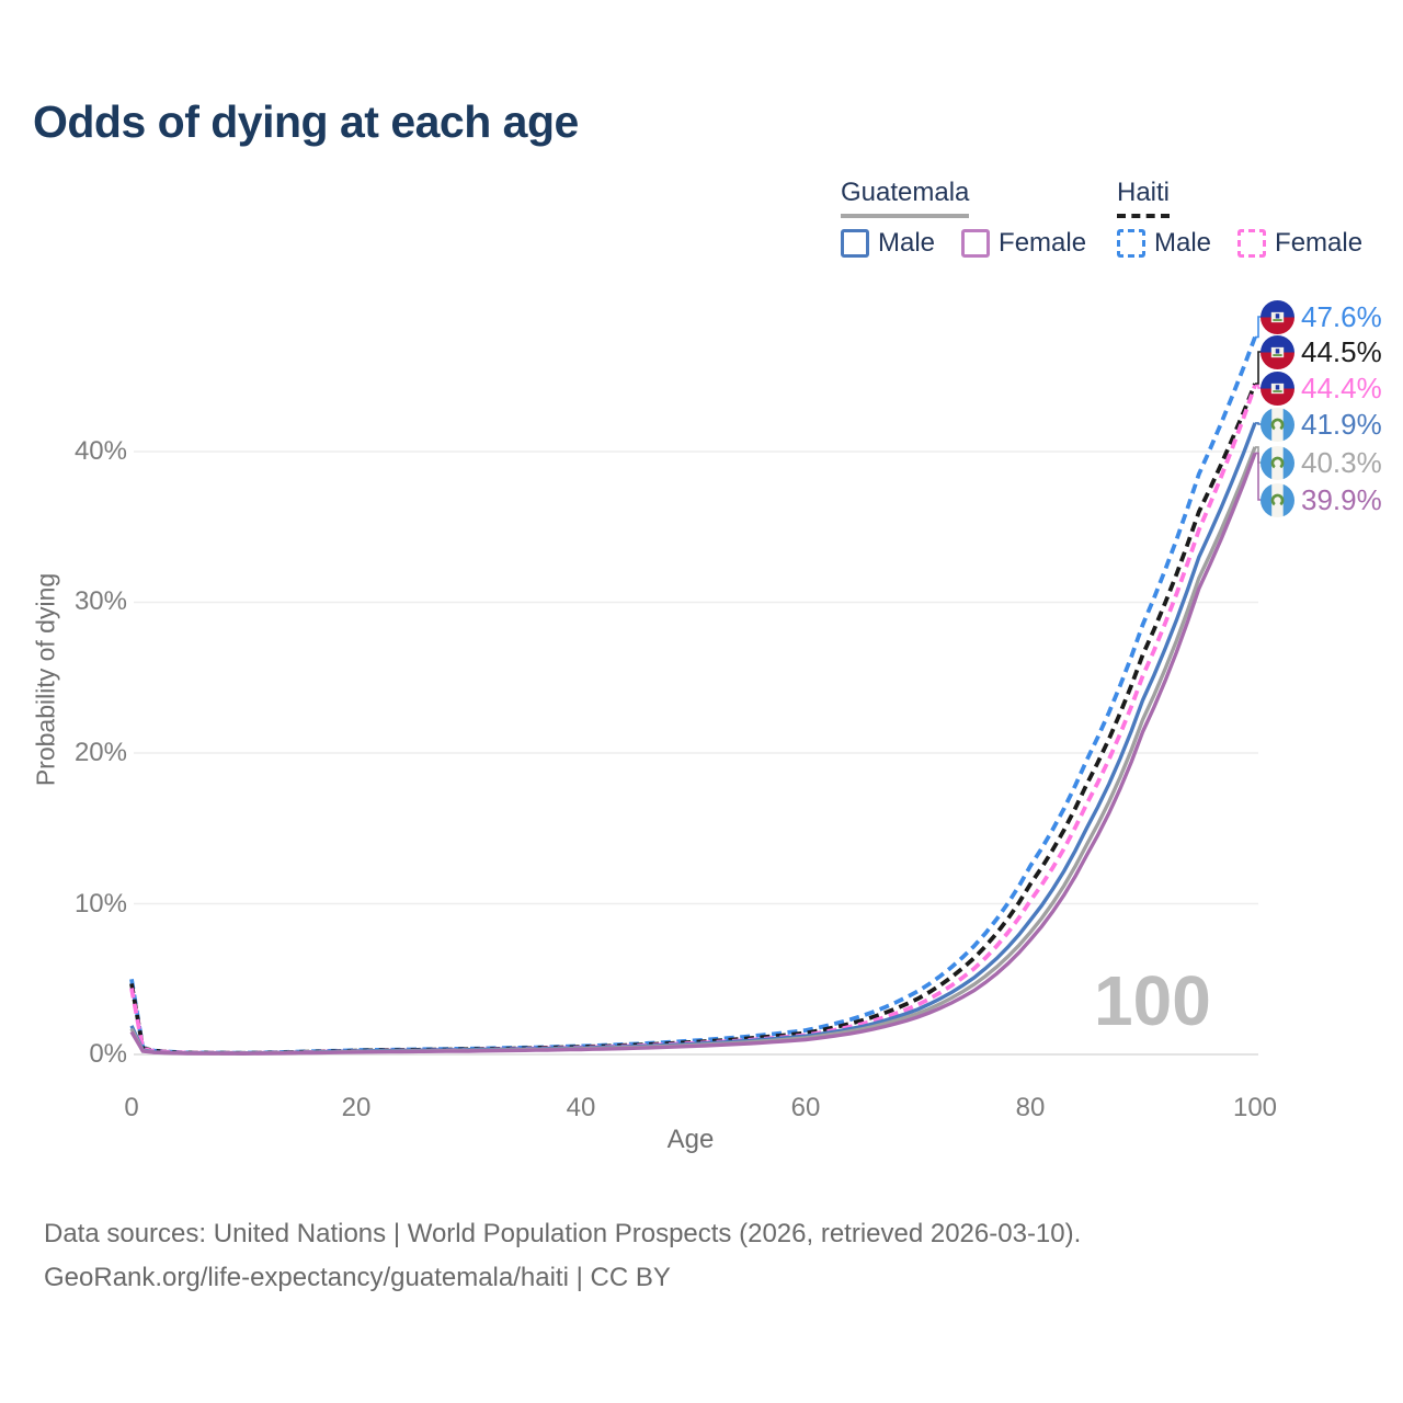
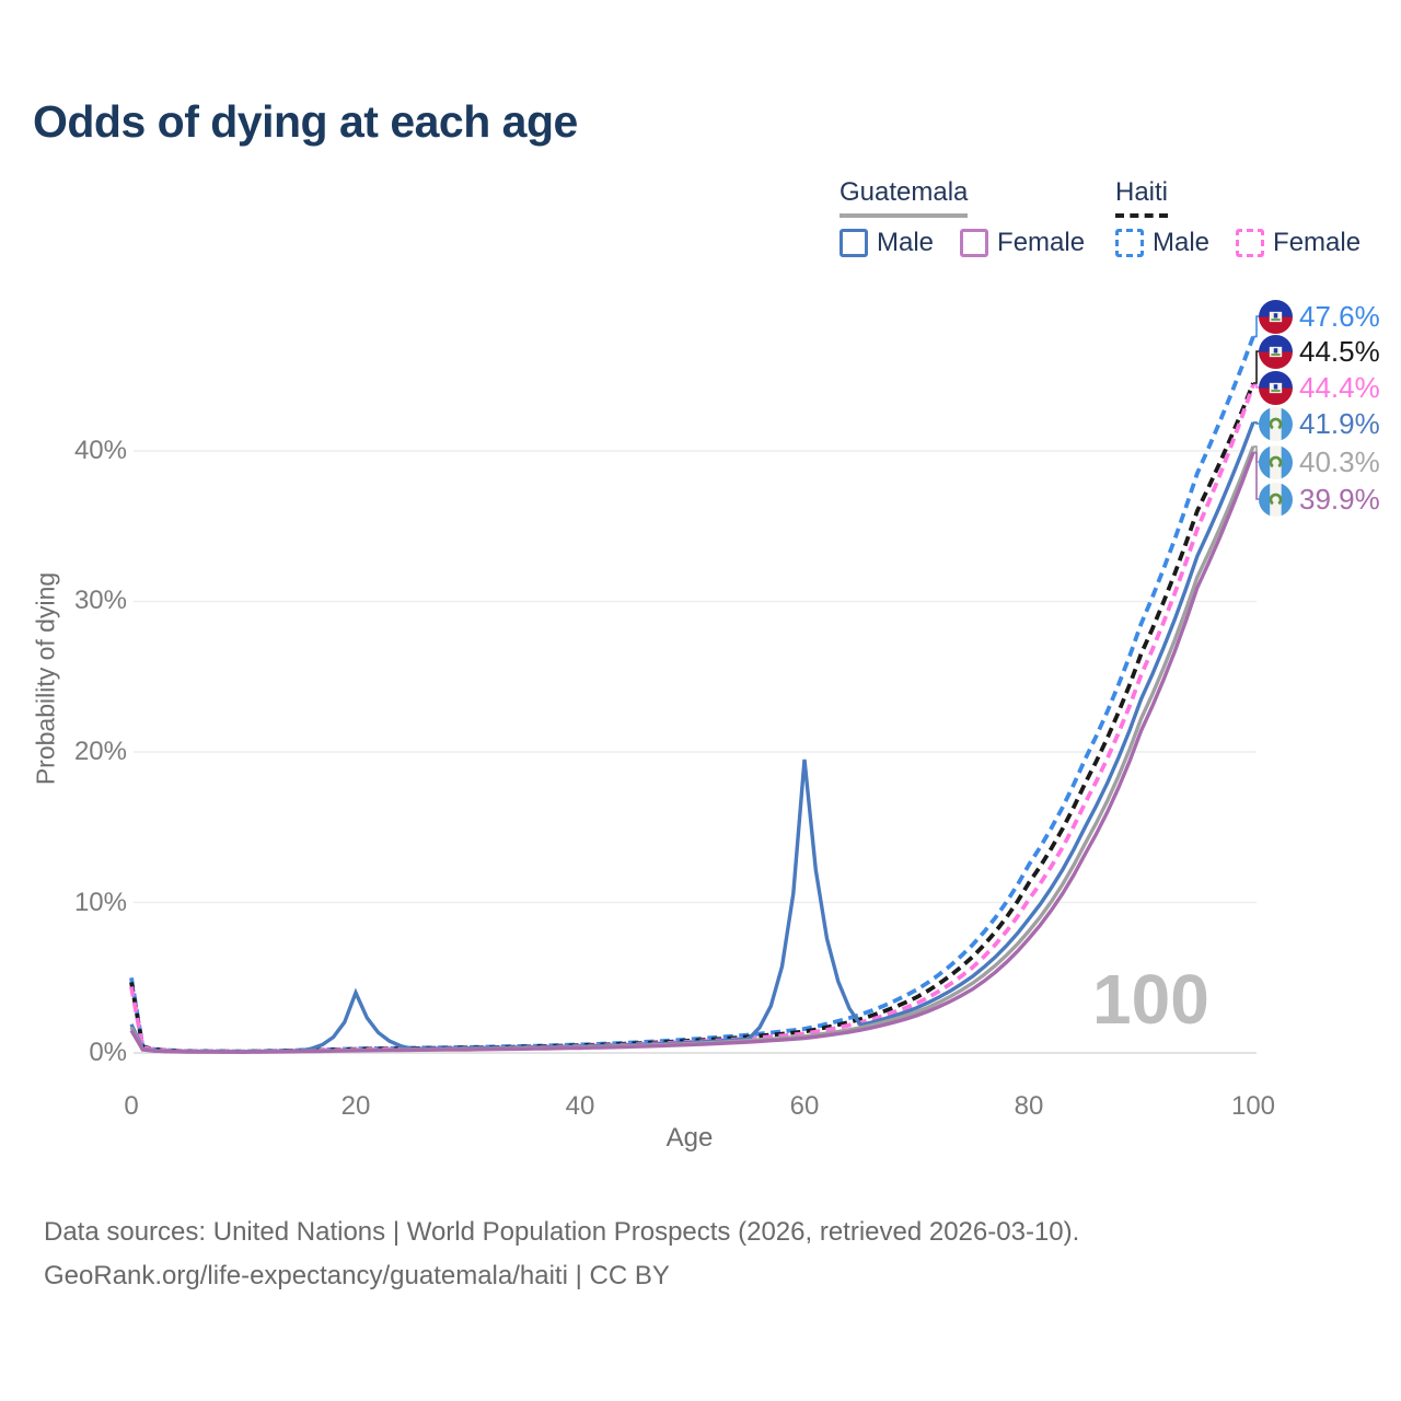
Guatemala Male/20: 0.2% -> 4.0%
Guatemala Male/60: 1.2% -> 19.5%
